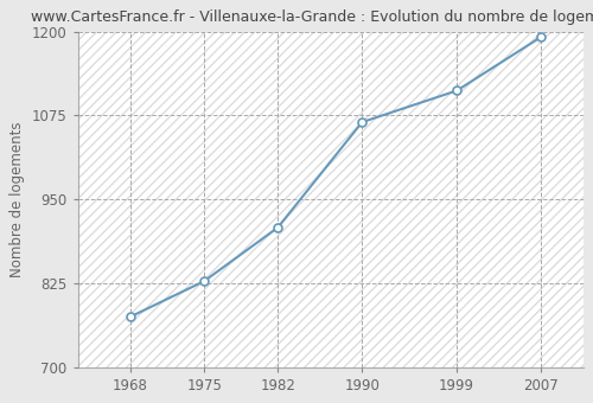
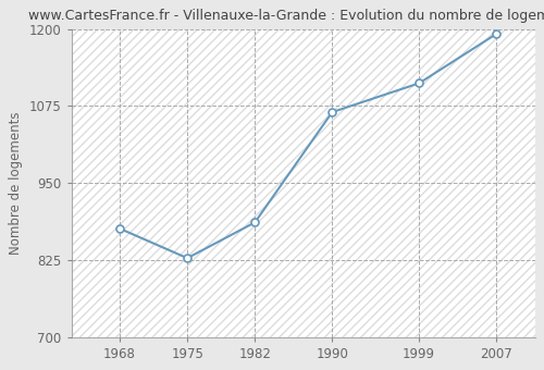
1968: 775 -> 876
1982: 908 -> 886
